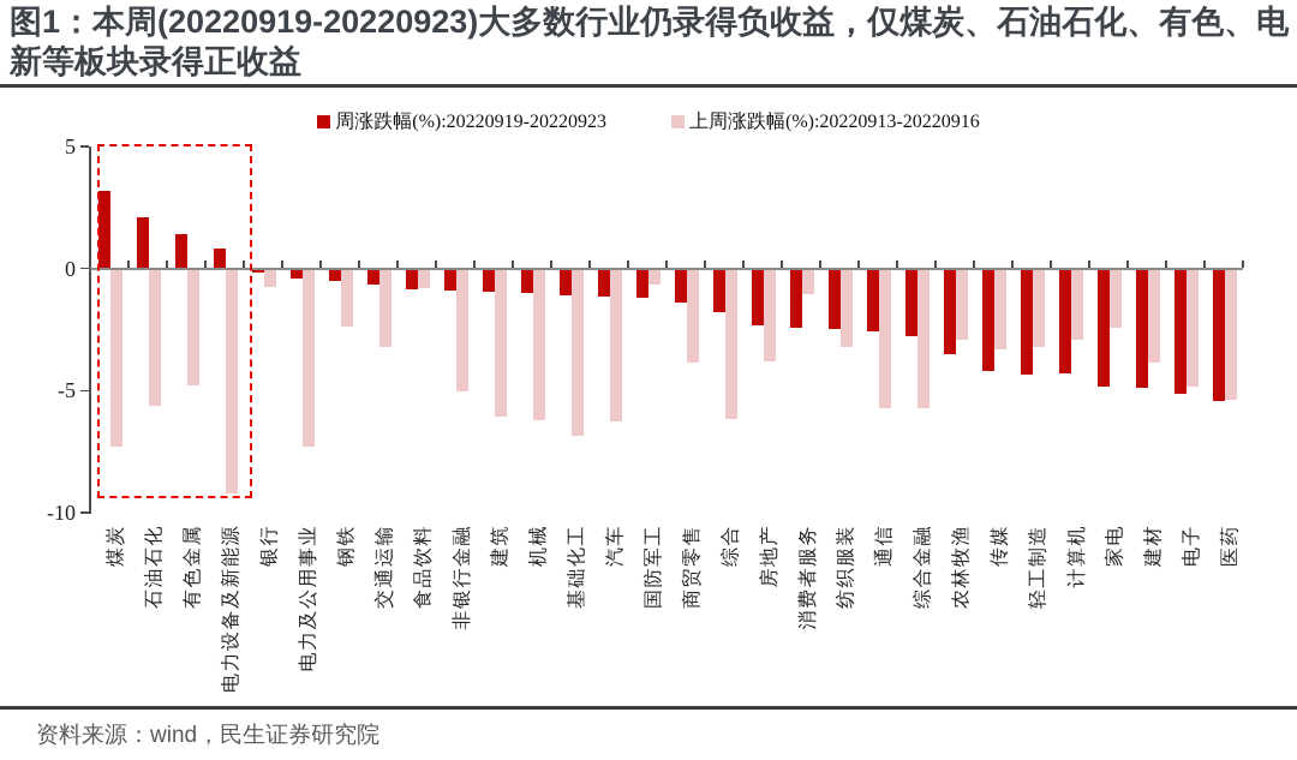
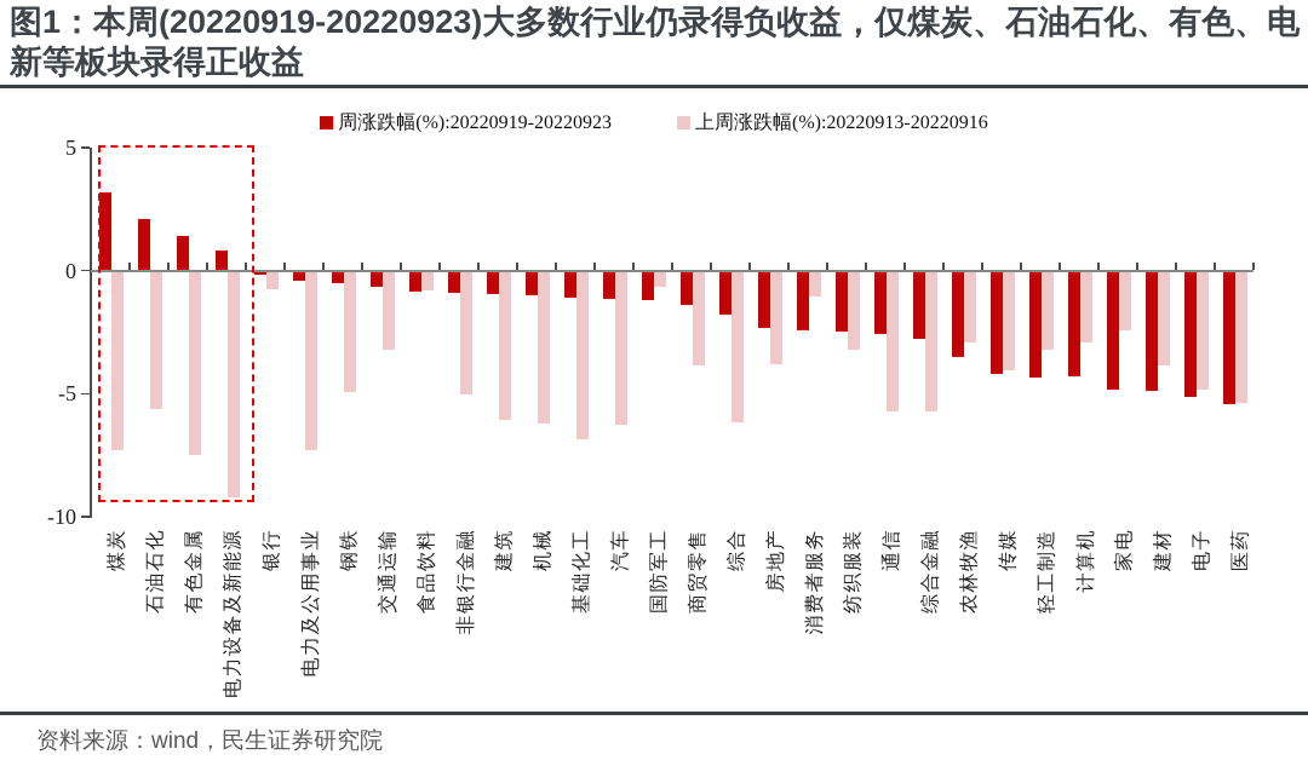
上周涨跌幅(%):20220913-20220916/有色金属: -4.8 -> -7.5
上周涨跌幅(%):20220913-20220916/钢铁: -2.4 -> -5.0
上周涨跌幅(%):20220913-20220916/传媒: -3.3 -> -4.0
